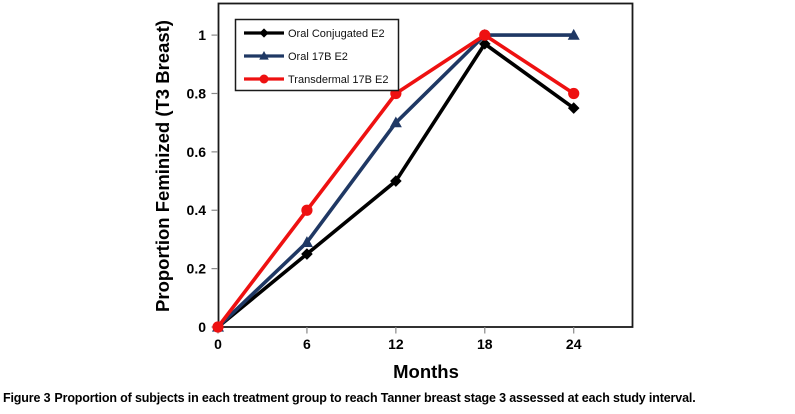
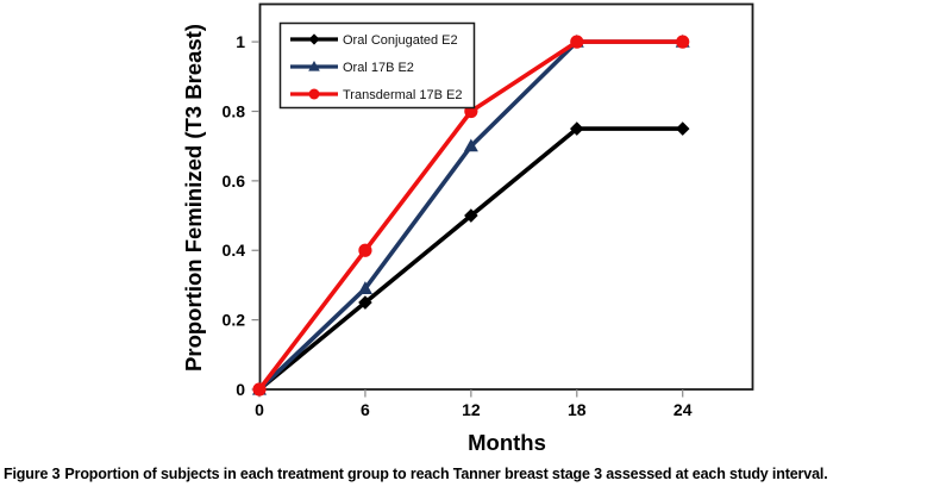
Oral Conjugated E2/18: 0.97 -> 0.75
Transdermal 17B E2/24: 0.8 -> 1.0
